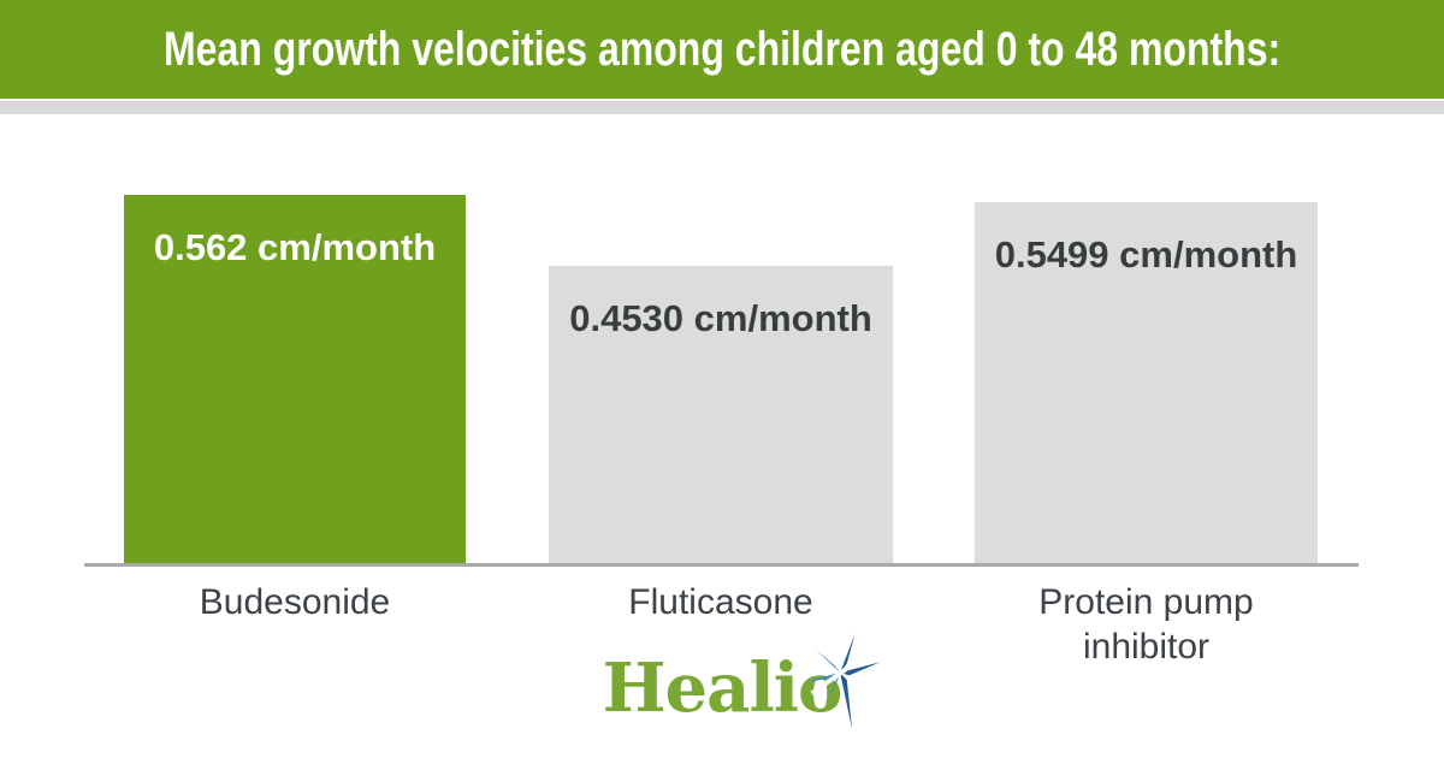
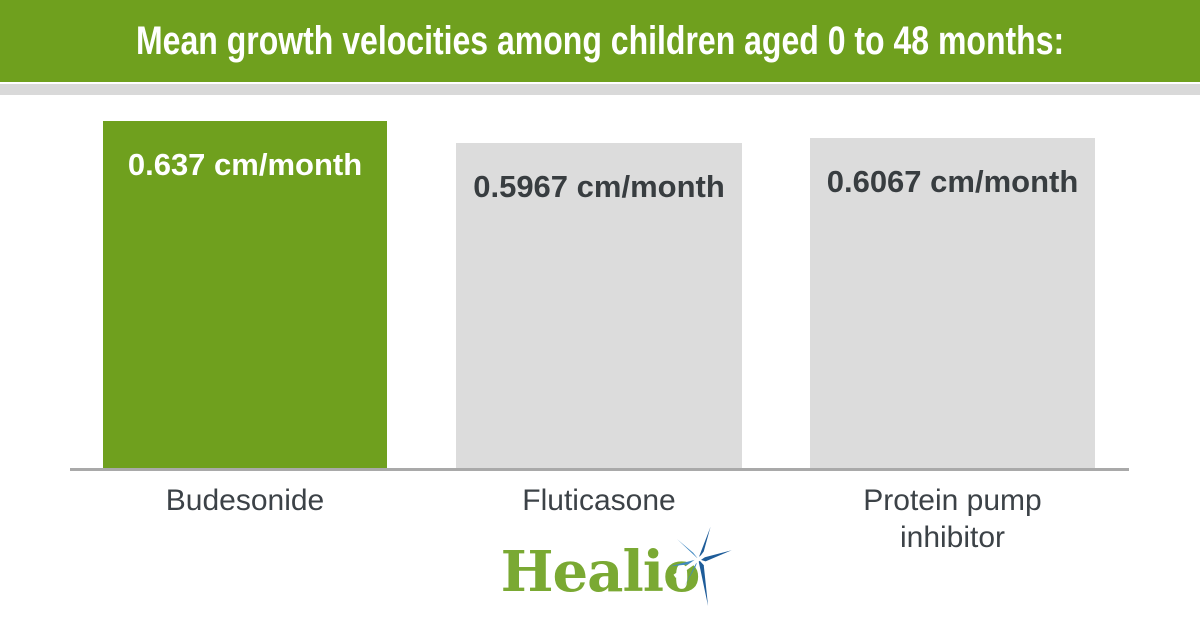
Budesonide: 0.562 -> 0.637
Fluticasone: 0.4530 -> 0.5967
Protein pump inhibitor: 0.5499 -> 0.6067
